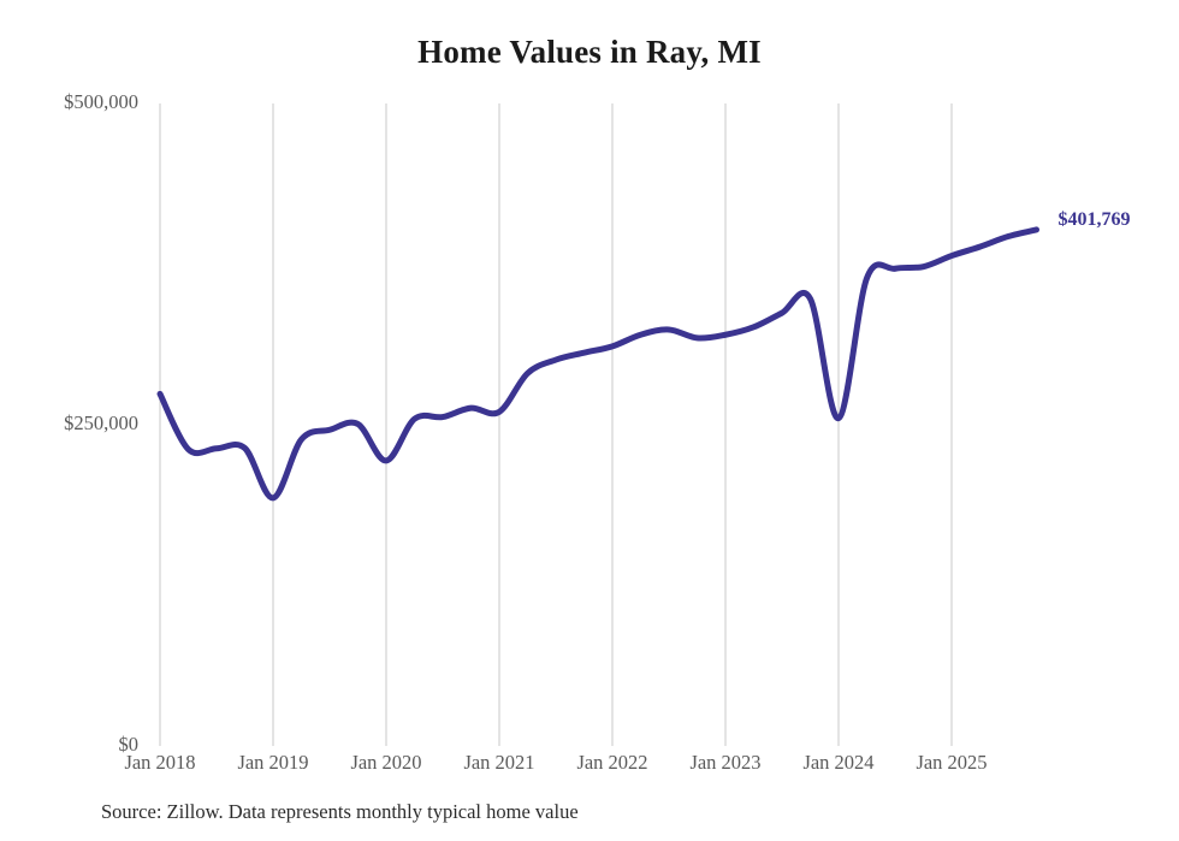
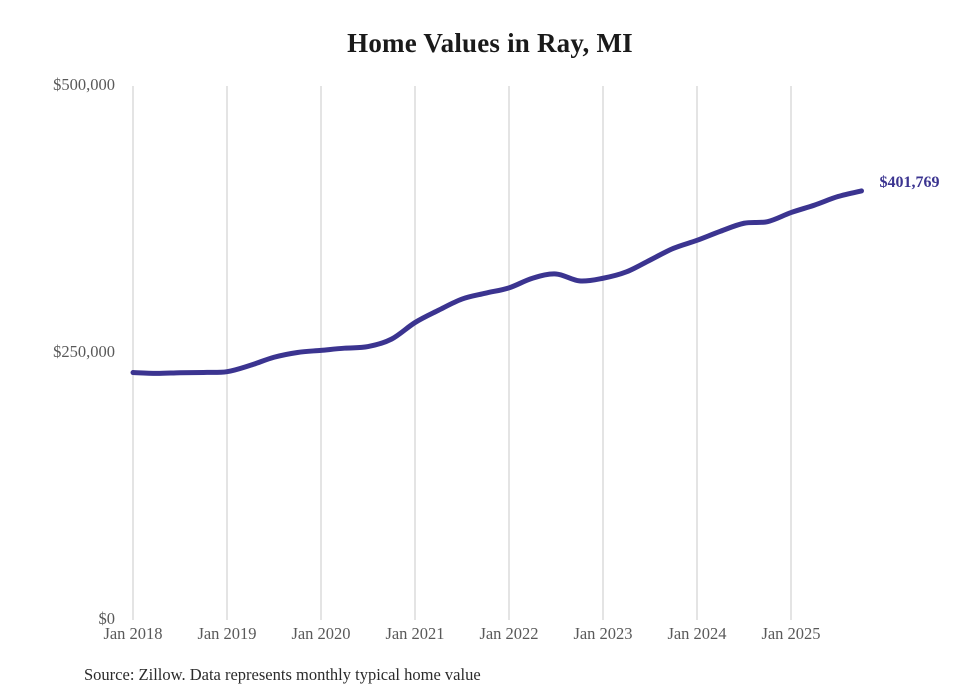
Jan 2018: $274000 -> $232000
Jan 2019: $193000 -> $232000
Jan 2020: $222000 -> $252000
Jan 2021: $260000 -> $278000
Jan 2024: $255000 -> $356000
